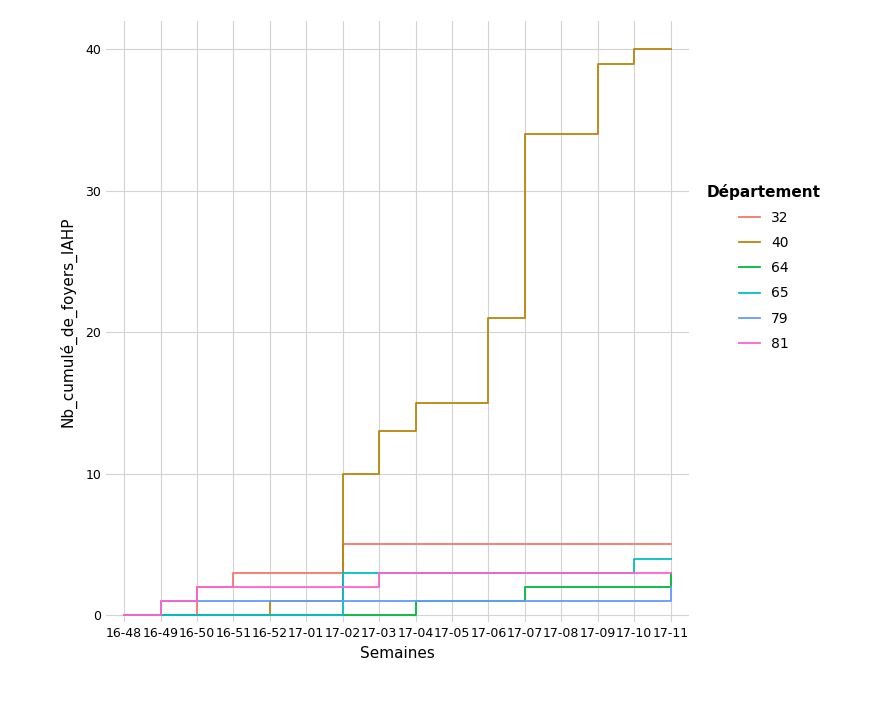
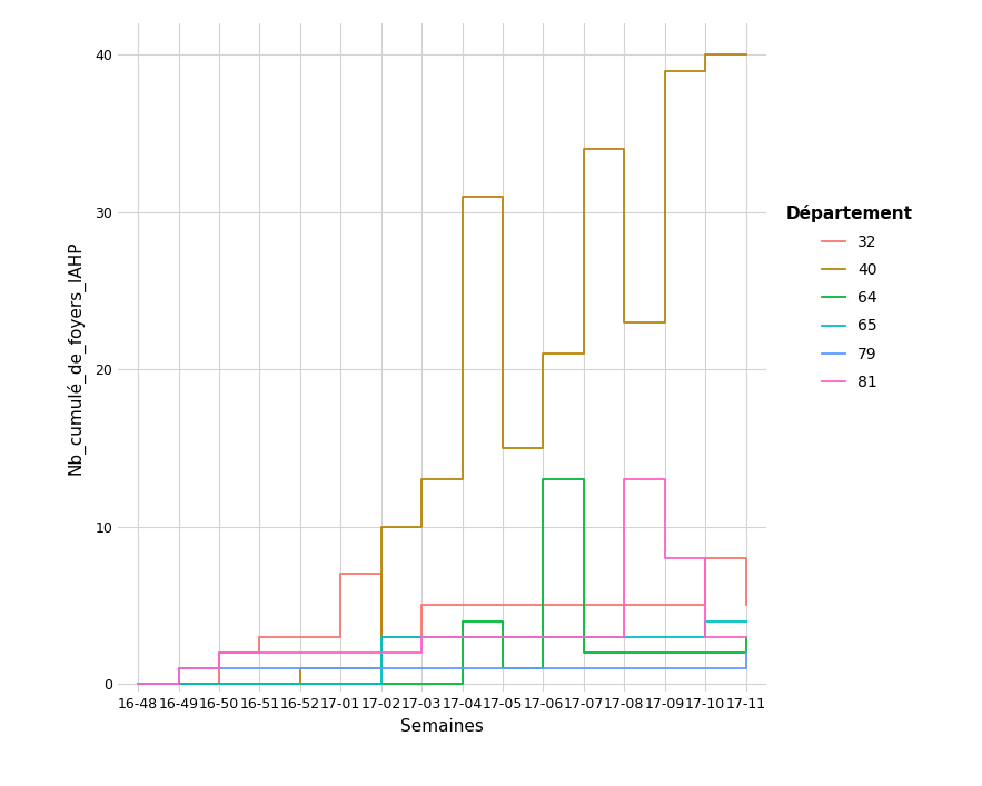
32/17-01: 3 -> 7
32/17-02: 5 -> 3
40/17-04: 15 -> 31
64/17-04: 1 -> 4
64/17-06: 1 -> 13
40/17-08: 34 -> 23
81/17-08: 3 -> 13
81/17-09: 3 -> 8
32/17-10: 5 -> 8
